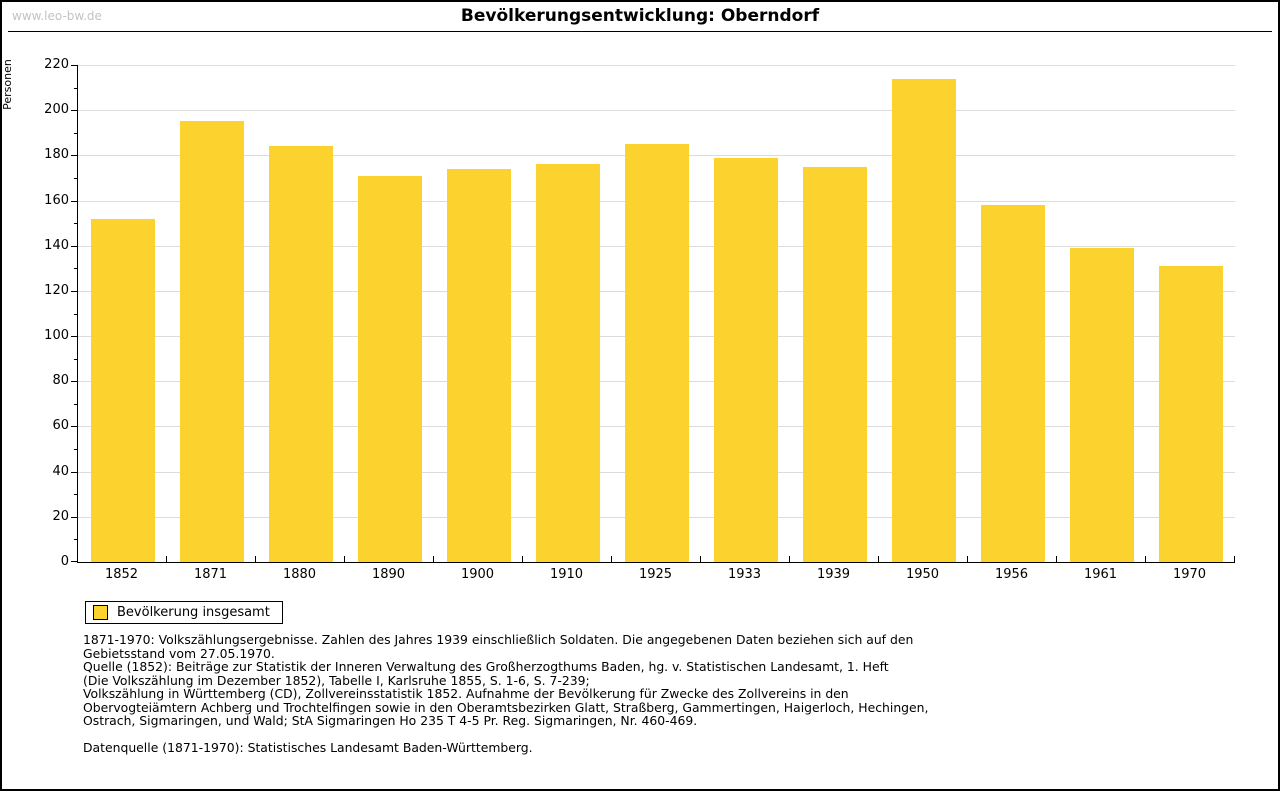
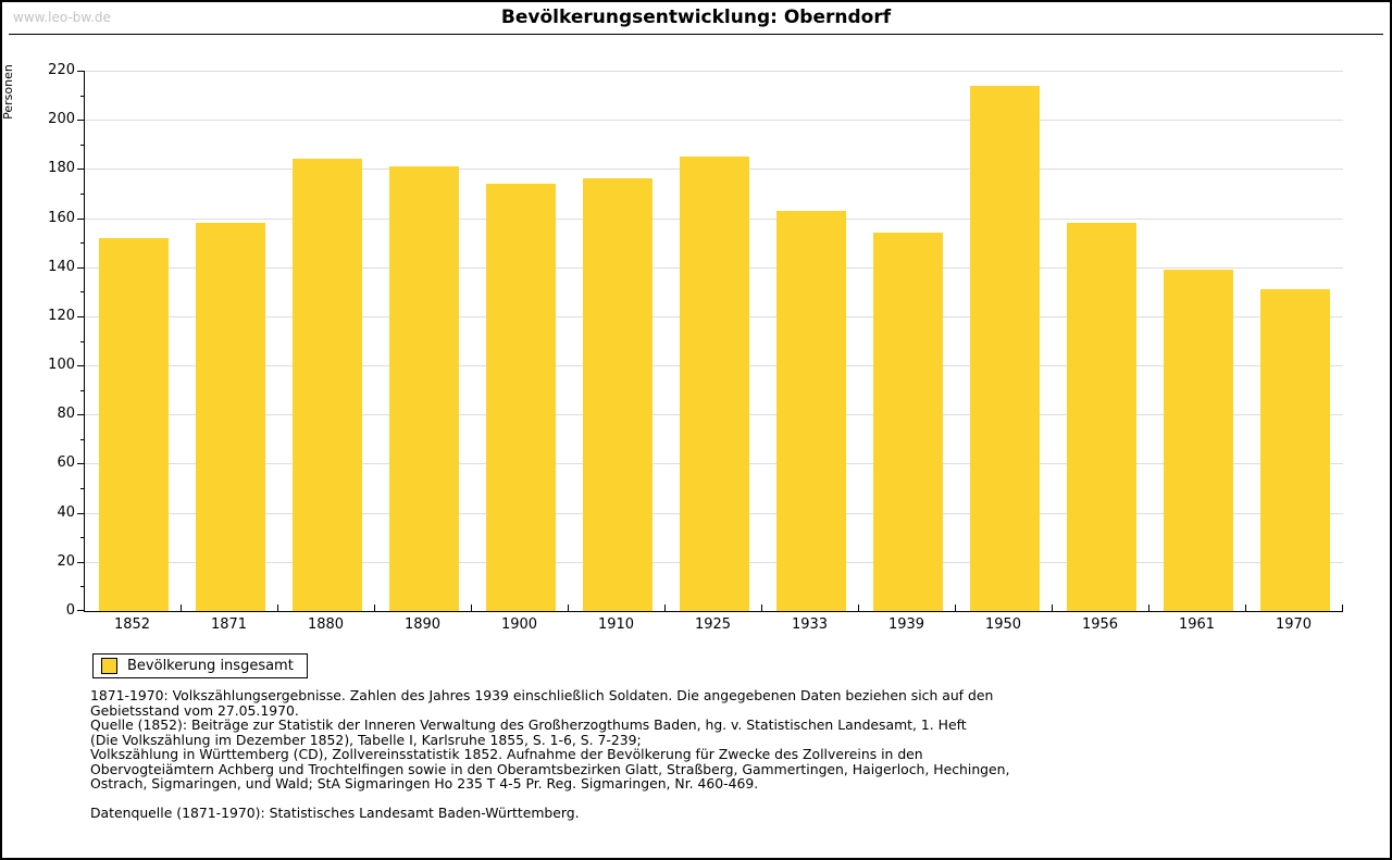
1871: 195 -> 158
1890: 171 -> 181
1933: 179 -> 163
1939: 175 -> 154
